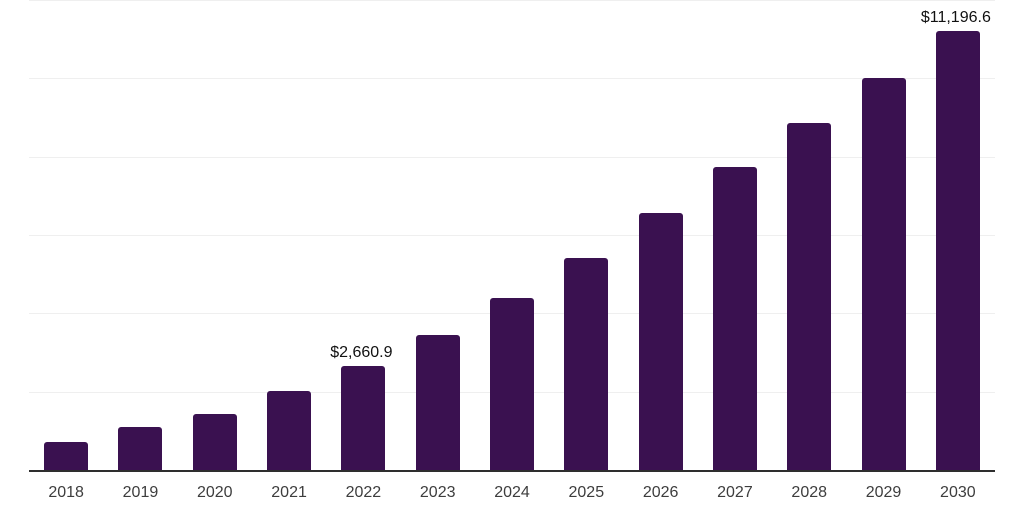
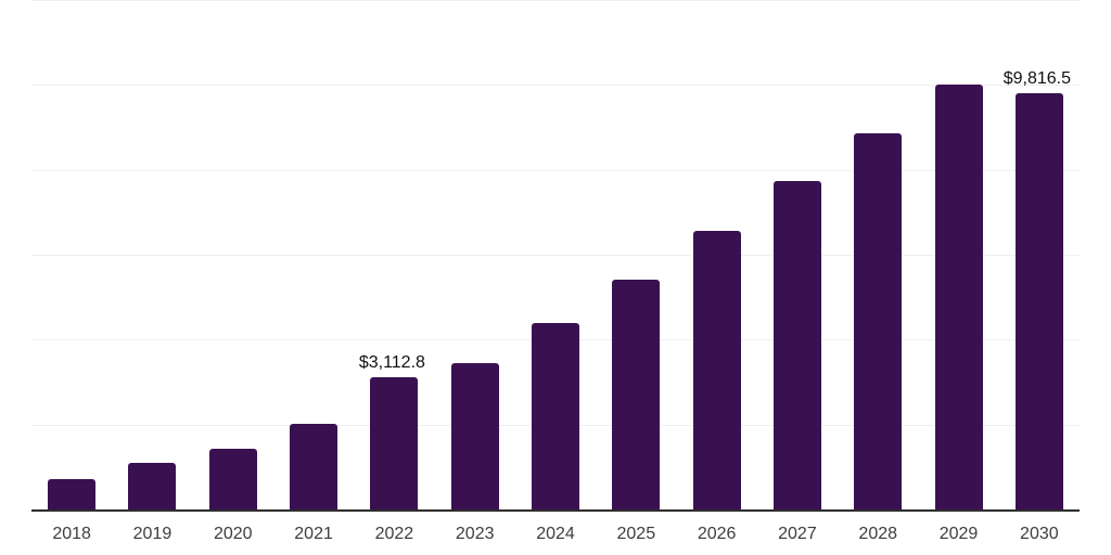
2022: $2,660.9 -> $3,112.8
2030: $11,196.6 -> $9,816.5
